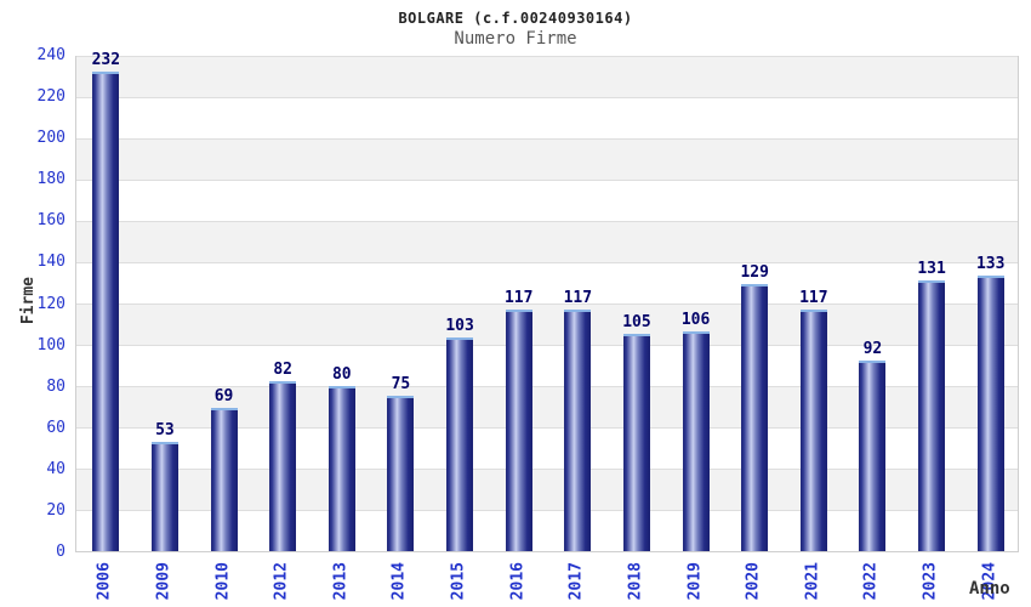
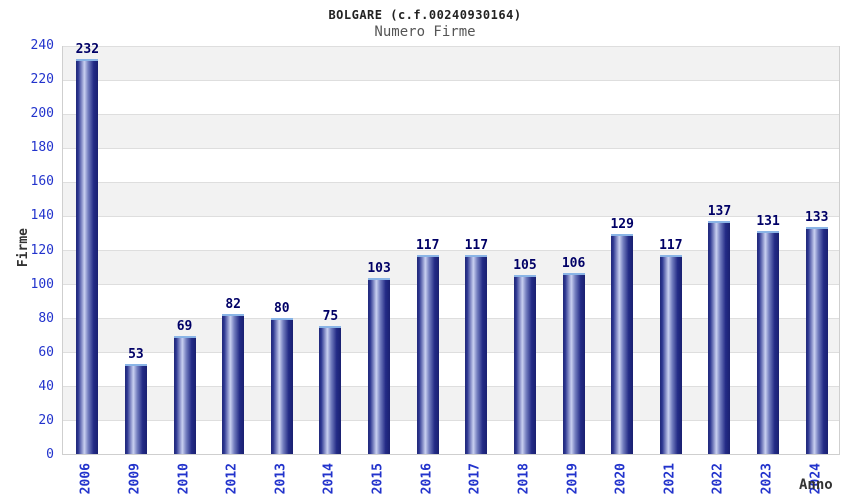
2022: 92 -> 137
